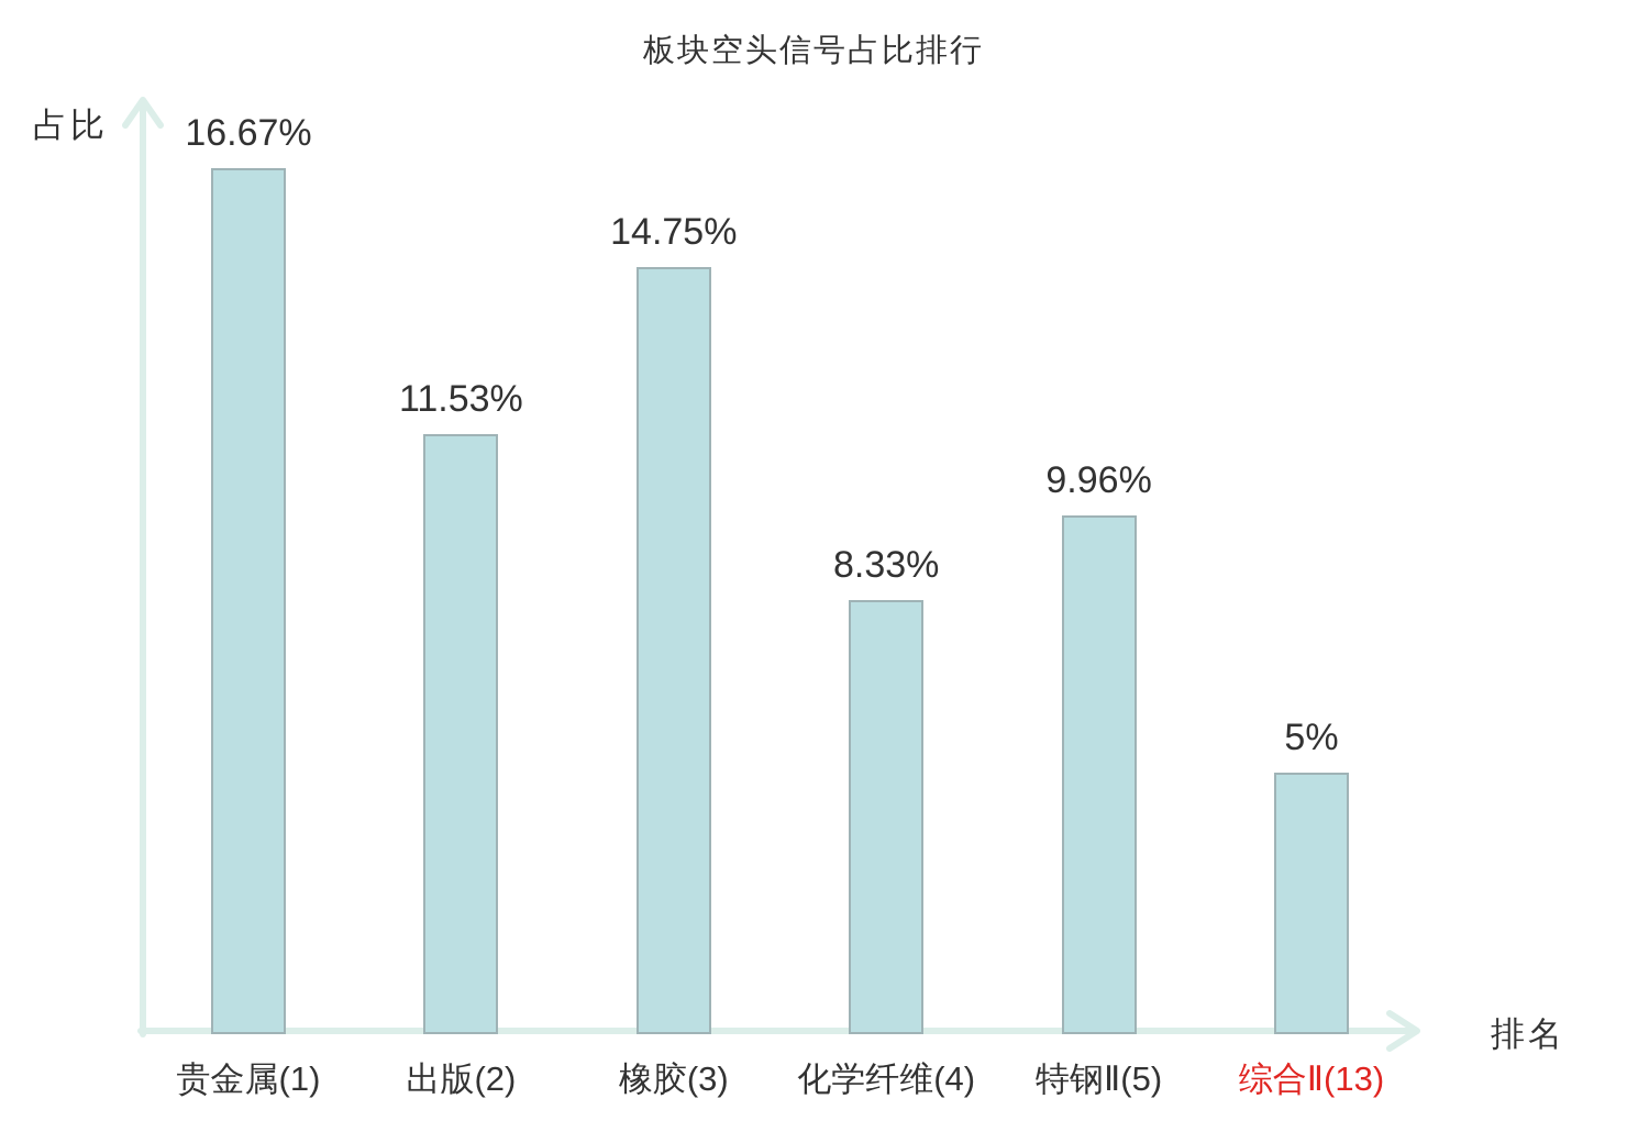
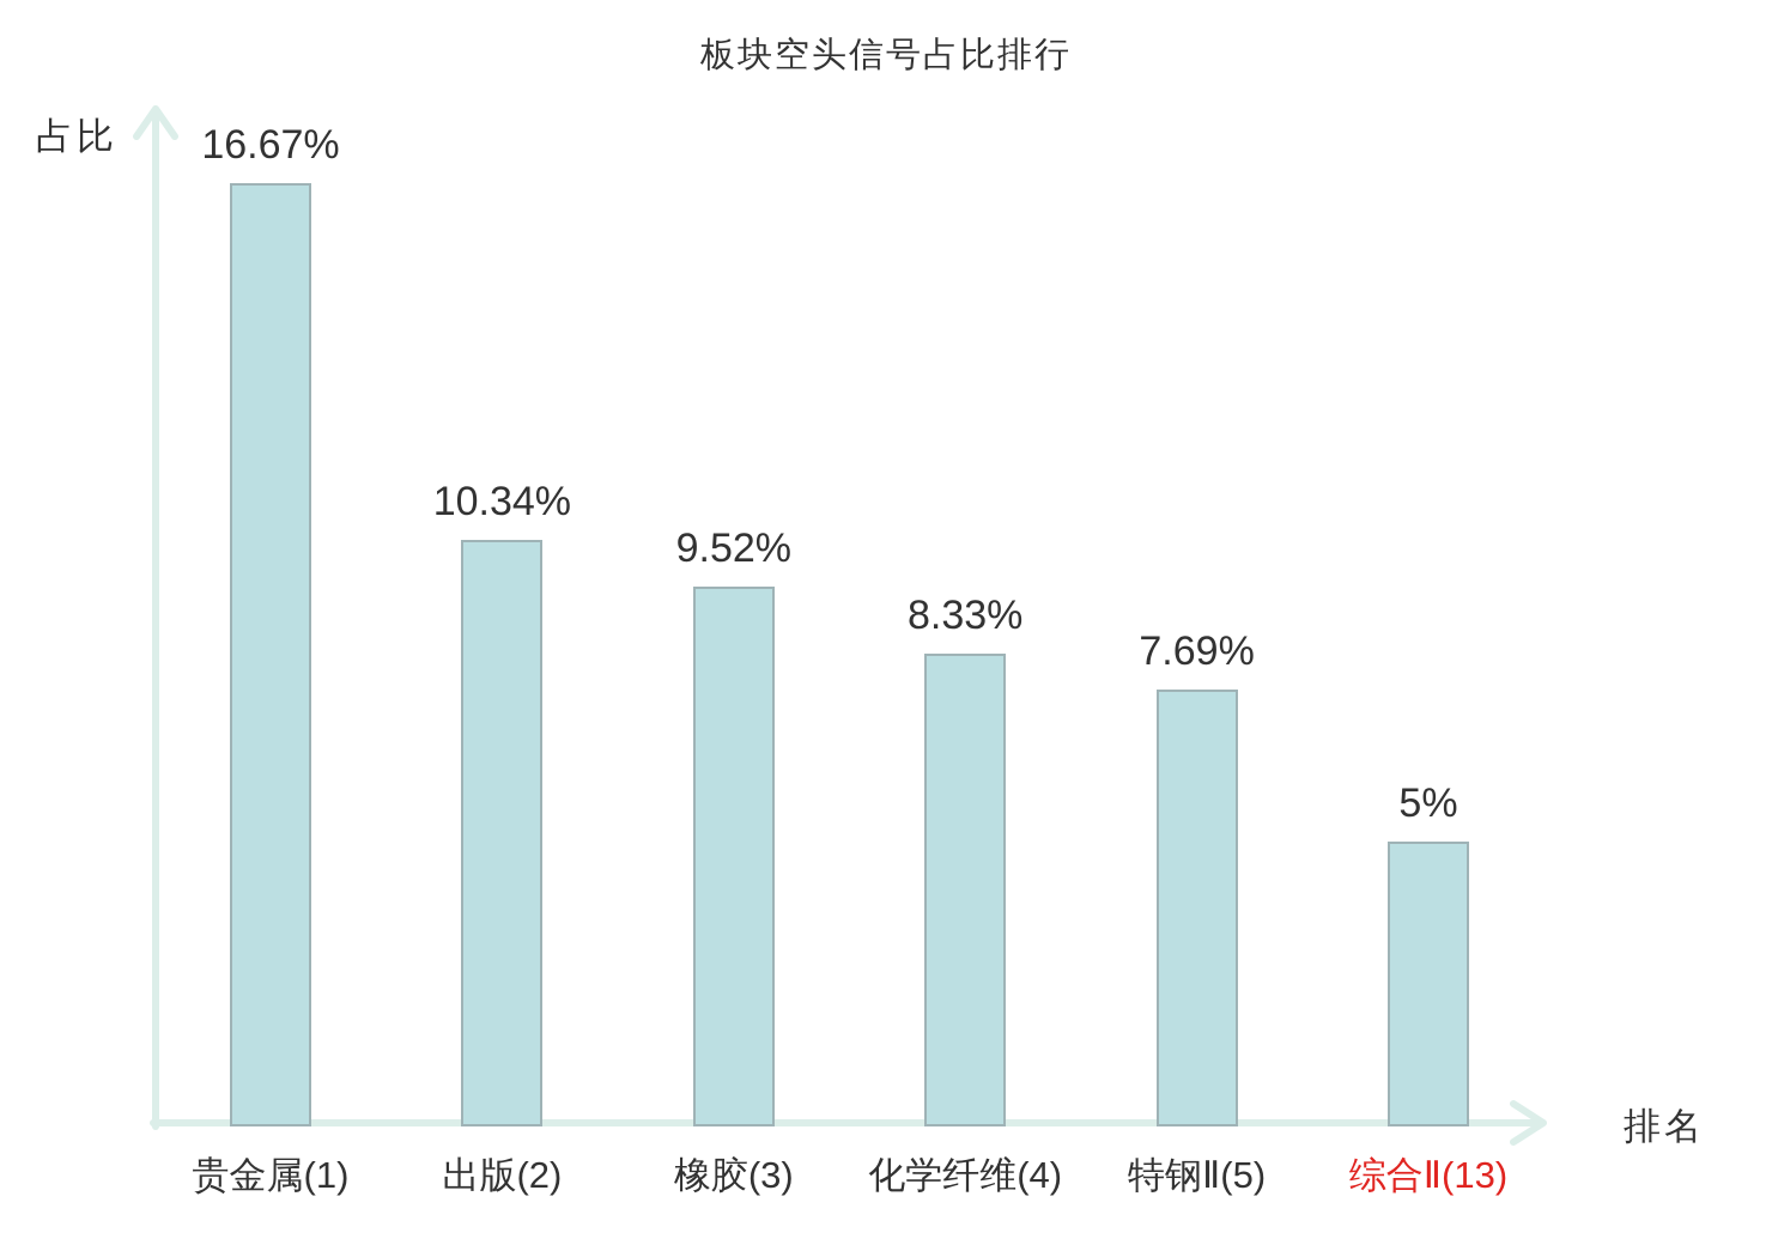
出版(2): 11.53% -> 10.34%
橡胶(3): 14.75% -> 9.52%
特钢Ⅱ(5): 9.96% -> 7.69%
